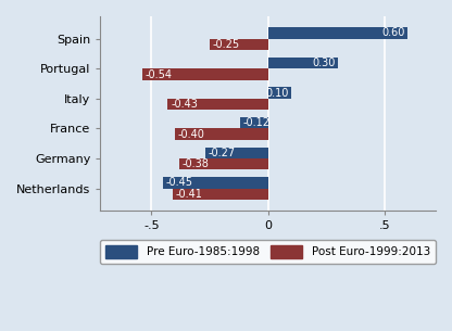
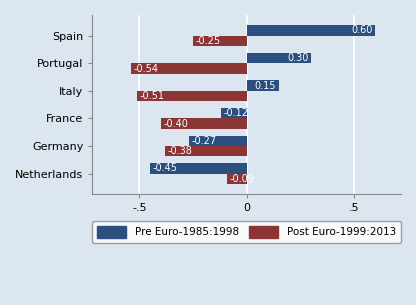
Pre Euro-1985:1998/Italy: 0.10 -> 0.15
Post Euro-1999:2013/Italy: -0.43 -> -0.51
Post Euro-1999:2013/Netherlands: -0.41 -> -0.09
